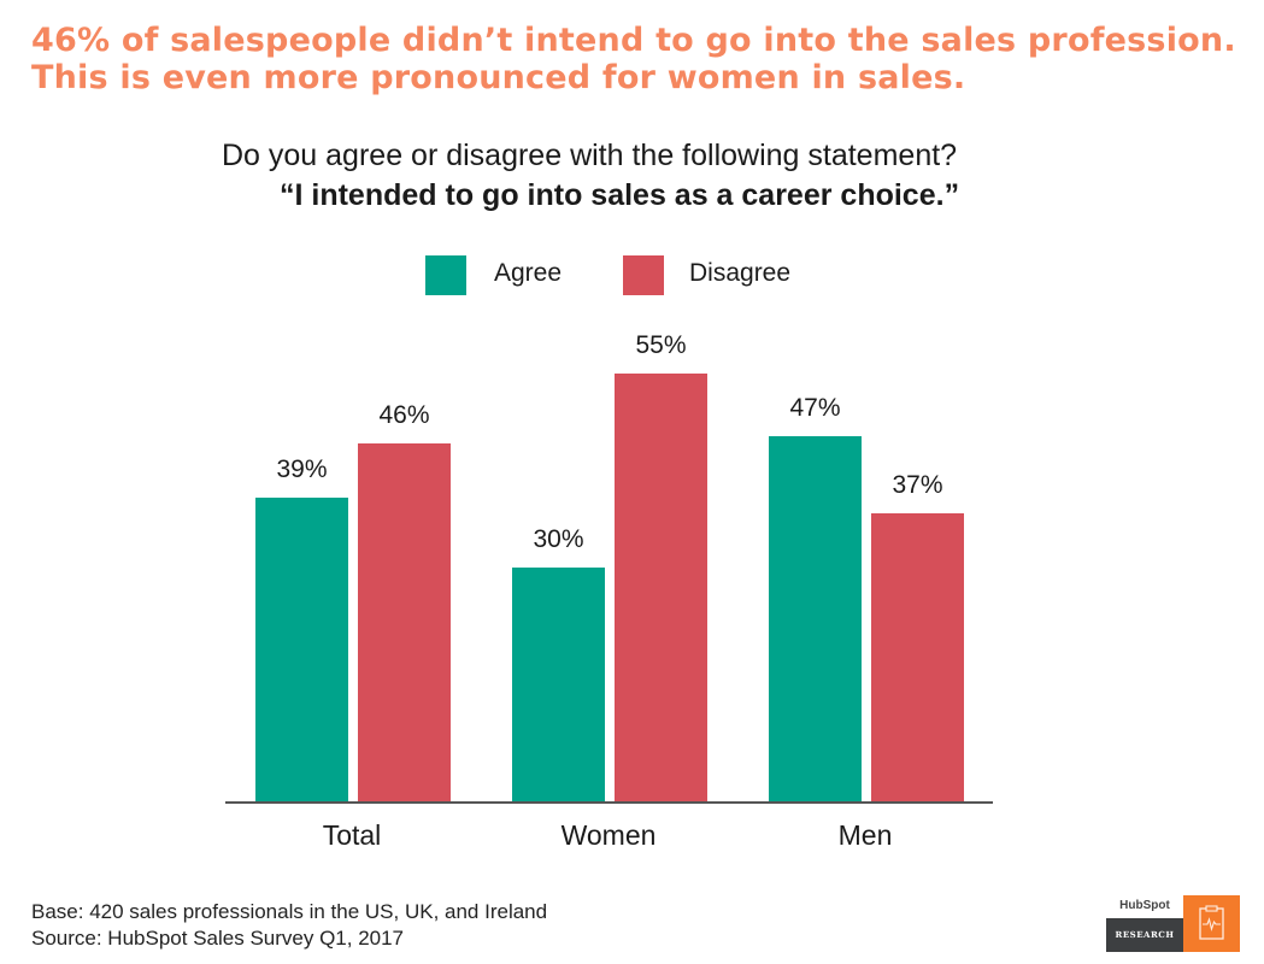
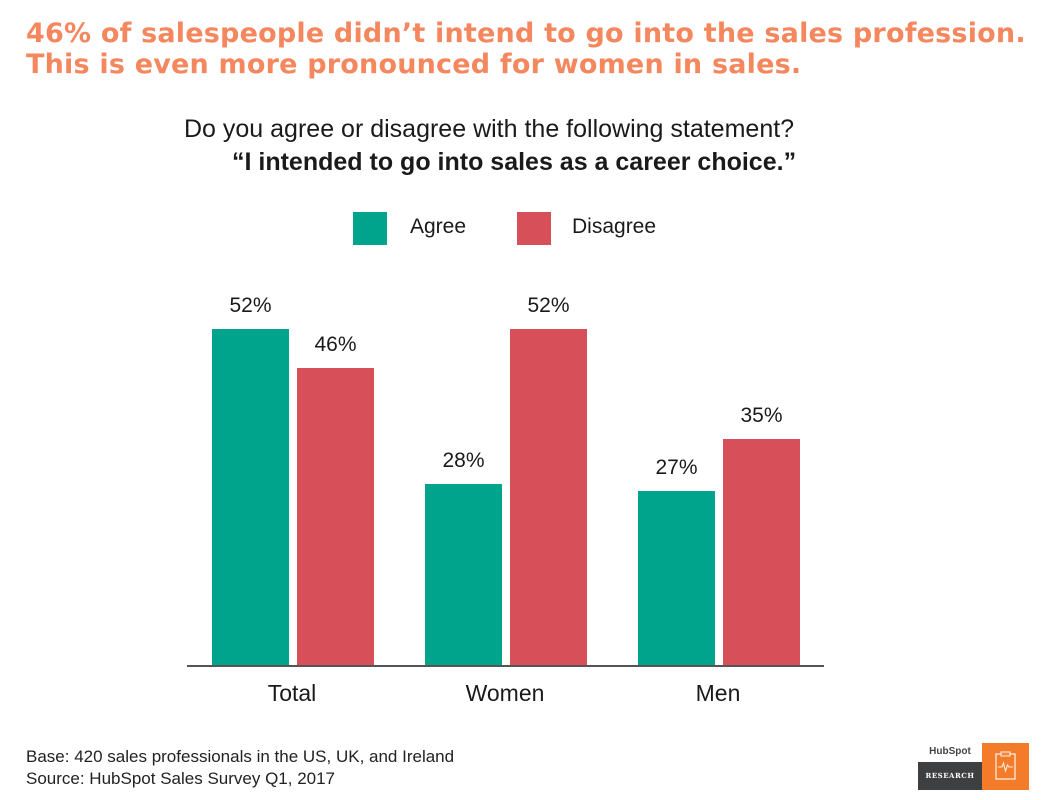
Agree/Total: 39% -> 52%
Agree/Women: 30% -> 28%
Disagree/Women: 55% -> 52%
Agree/Men: 47% -> 27%
Disagree/Men: 37% -> 35%
